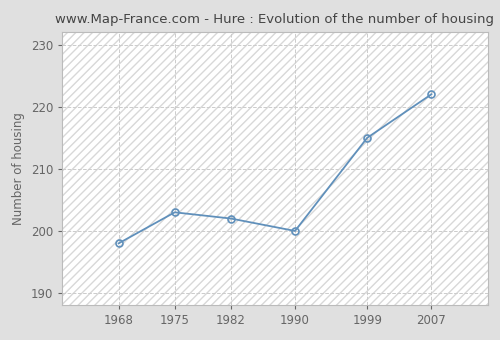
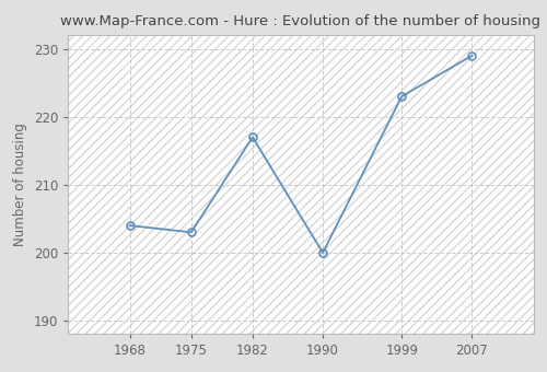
1968: 198 -> 204
1982: 202 -> 217
1999: 215 -> 223
2007: 222 -> 229
